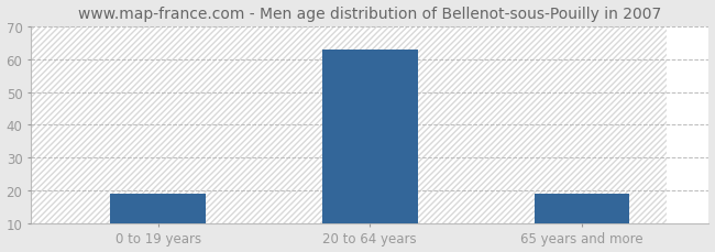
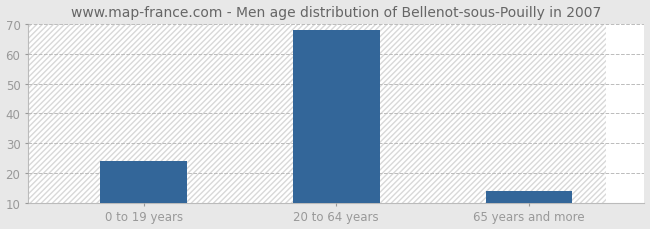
0 to 19 years: 19 -> 24
20 to 64 years: 63 -> 68
65 years and more: 19 -> 14
